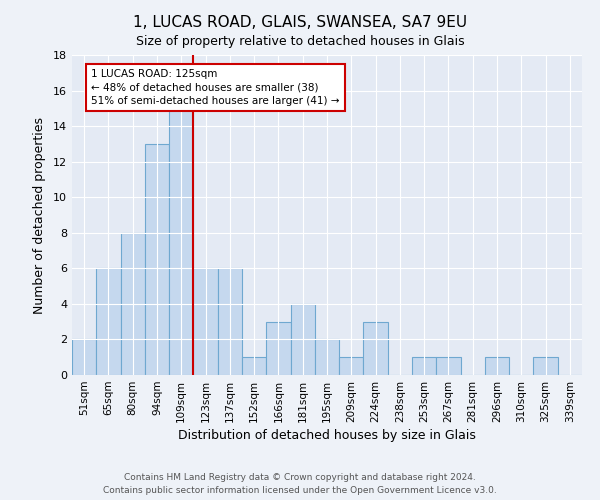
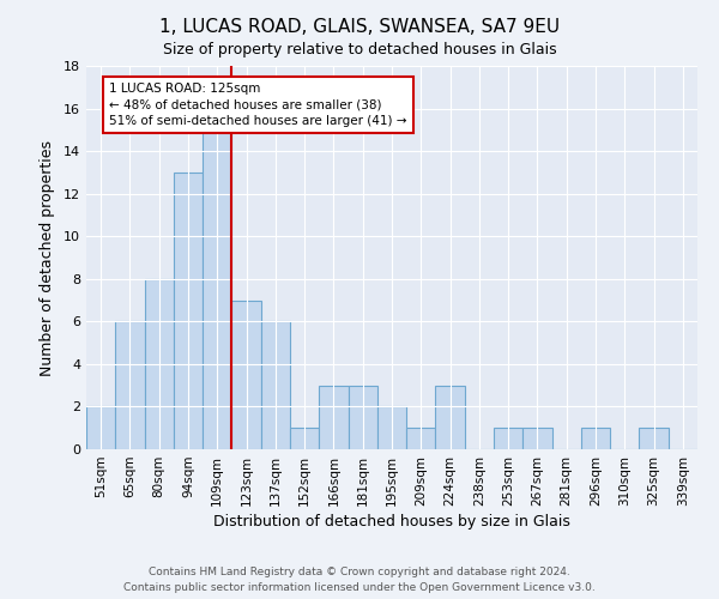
123sqm: 6 -> 7
181sqm: 4 -> 3
